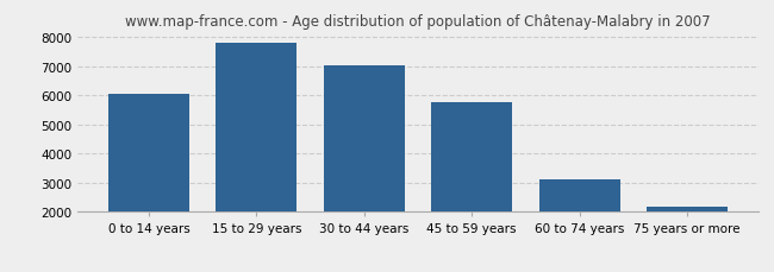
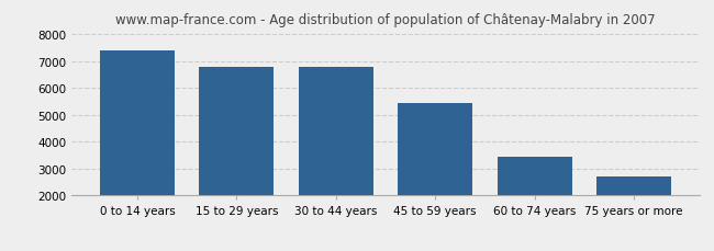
0 to 14 years: 6050 -> 7400
15 to 29 years: 7800 -> 6800
30 to 44 years: 7020 -> 6800
45 to 59 years: 5770 -> 5450
60 to 74 years: 3100 -> 3450
75 years or more: 2180 -> 2700
